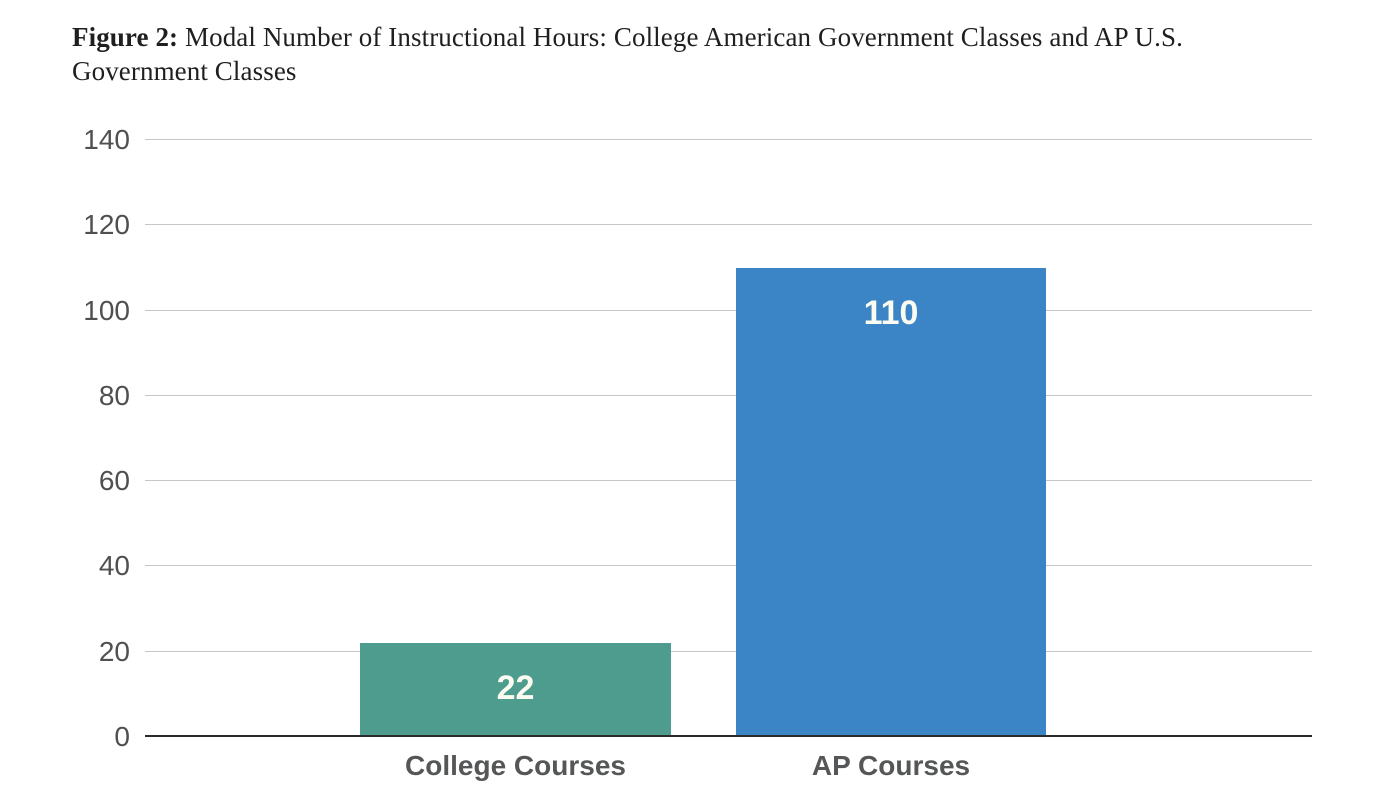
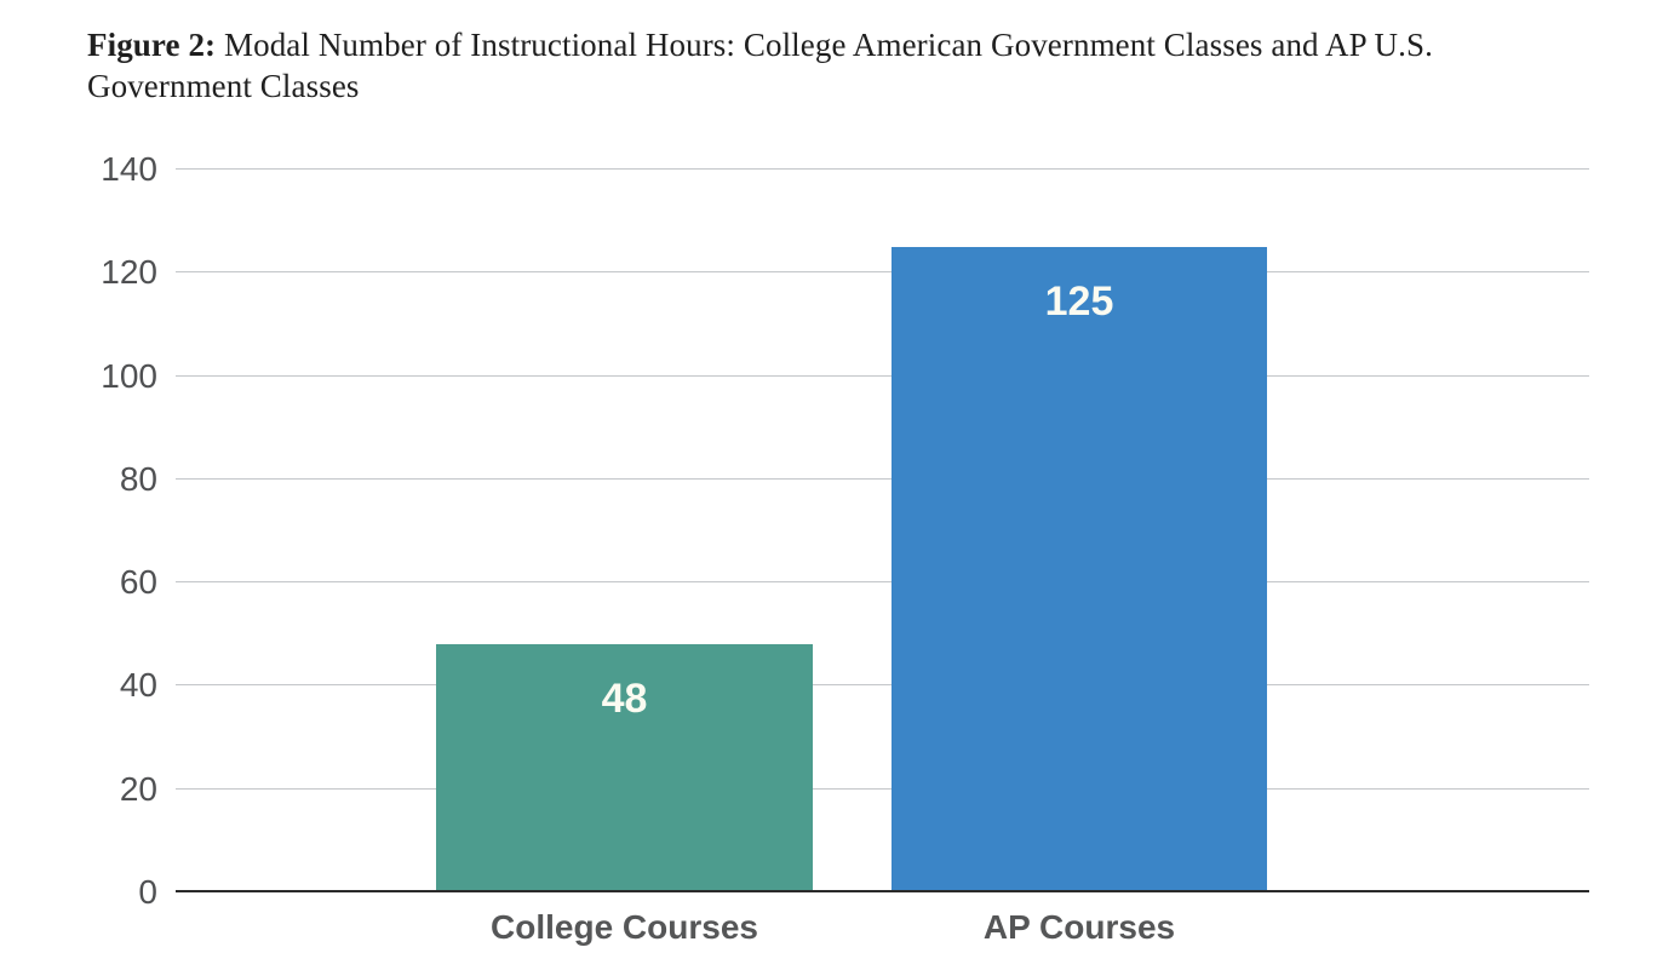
College Courses: 22 -> 48
AP Courses: 110 -> 125
